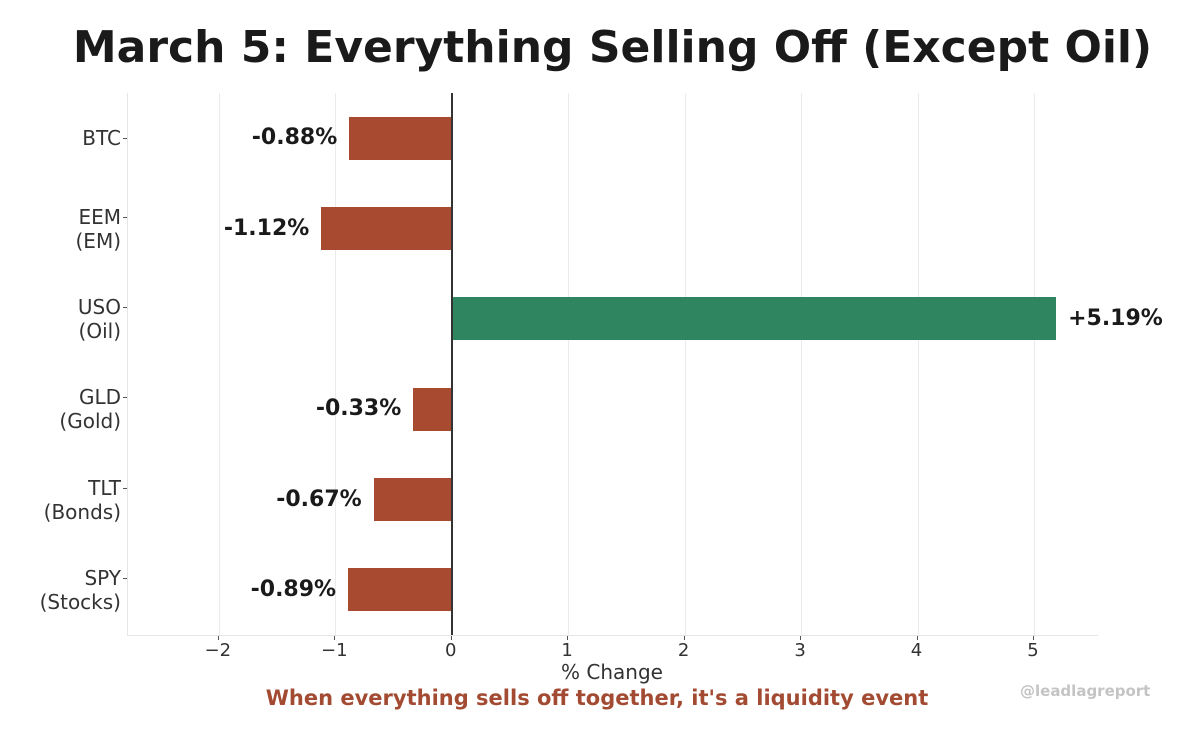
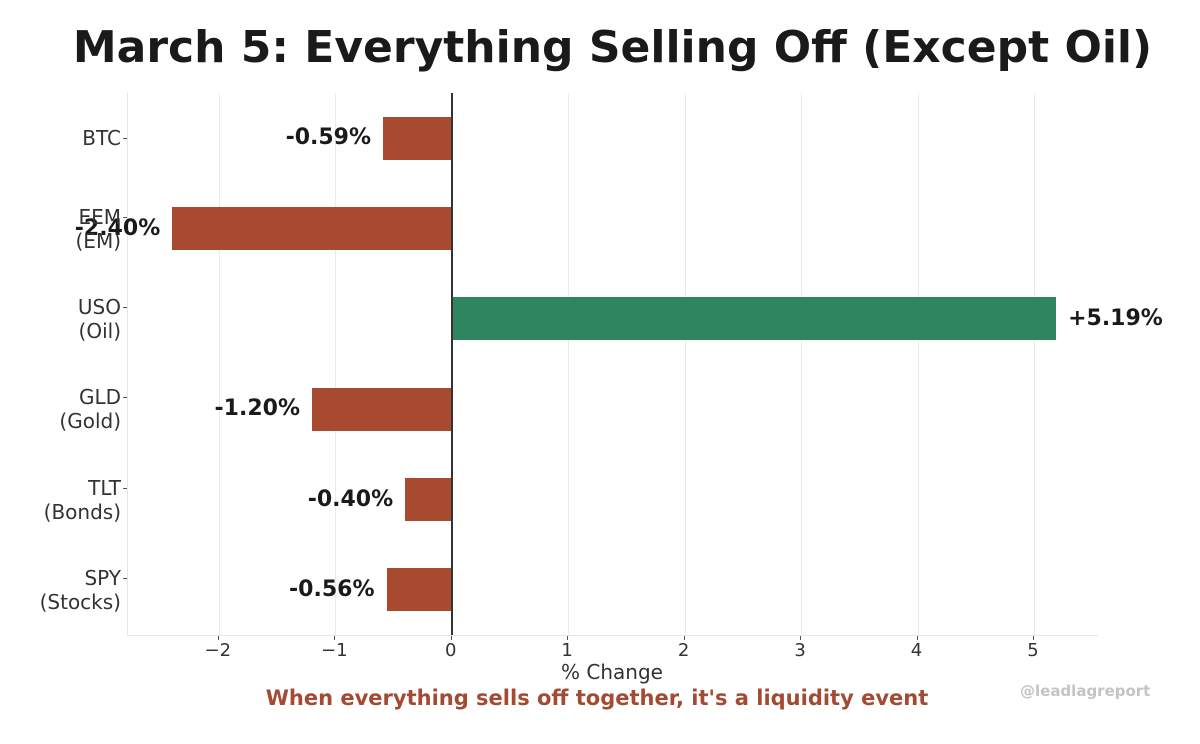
BTC: -0.88% -> -0.59%
EEM (EM): -1.12% -> -2.40%
GLD (Gold): -0.33% -> -1.20%
TLT (Bonds): -0.67% -> -0.40%
SPY (Stocks): -0.89% -> -0.56%
